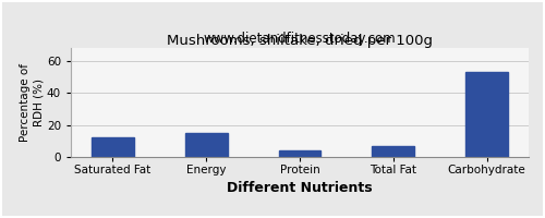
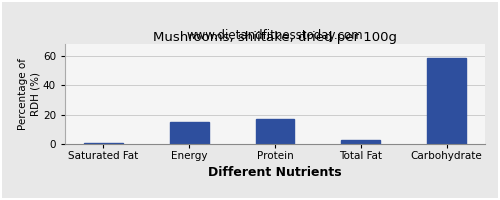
Saturated Fat: 12 -> 1
Protein: 4 -> 17
Total Fat: 7 -> 2
Carbohydrate: 53 -> 58
